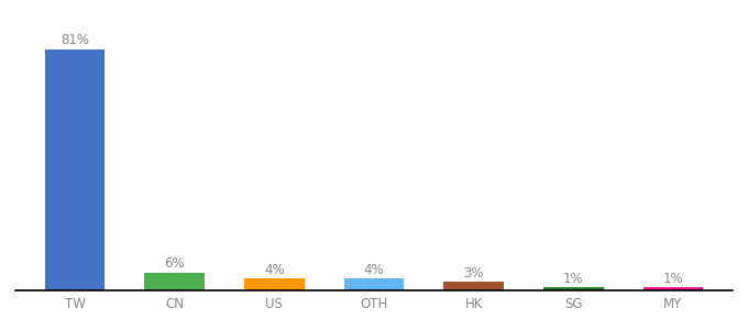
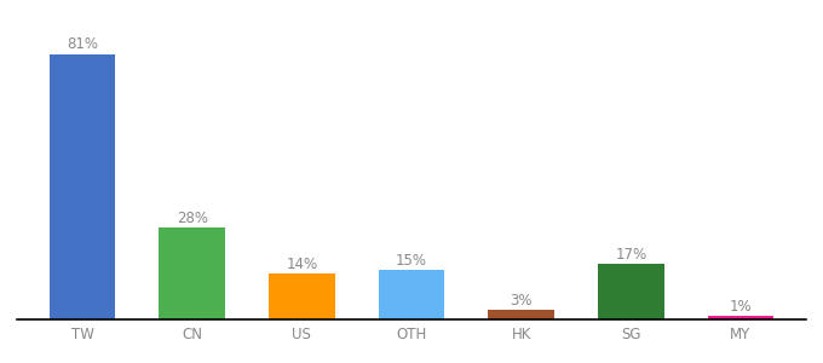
CN: 6% -> 28%
US: 4% -> 14%
OTH: 4% -> 15%
SG: 1% -> 17%
